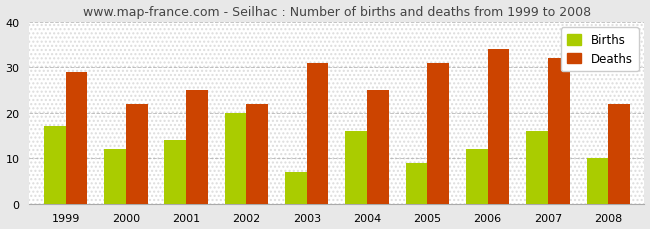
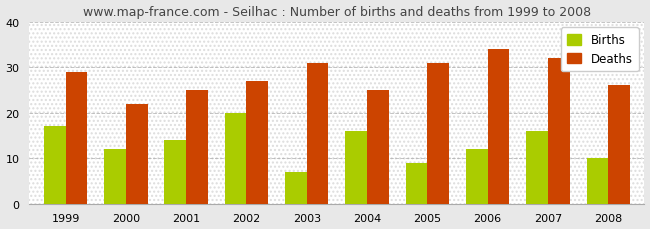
Deaths/2002: 22 -> 27
Deaths/2008: 22 -> 26
